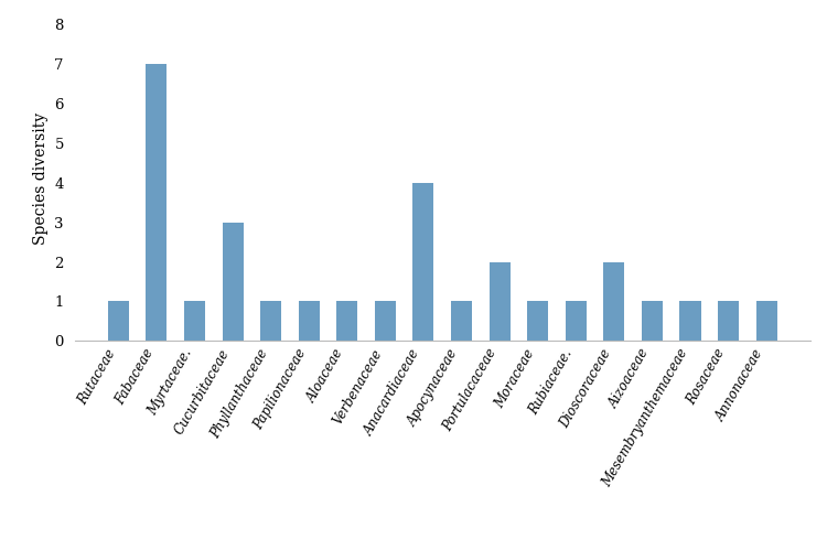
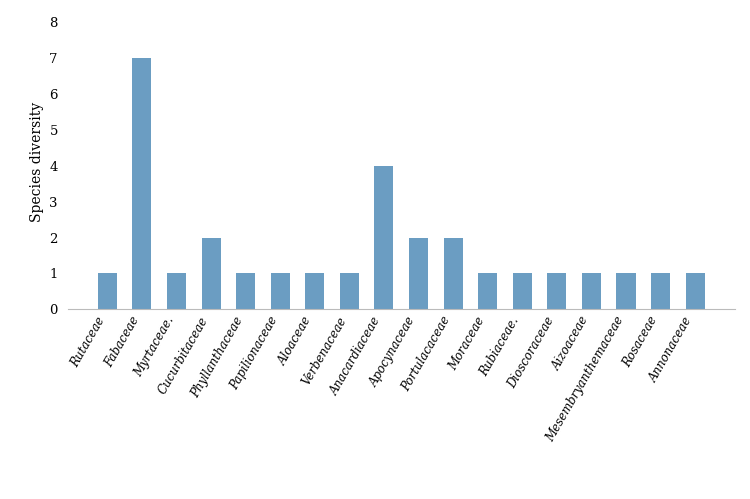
Cucurbitaceae: 3 -> 2
Apocynaceae: 1 -> 2
Dioscoraceae: 2 -> 1
